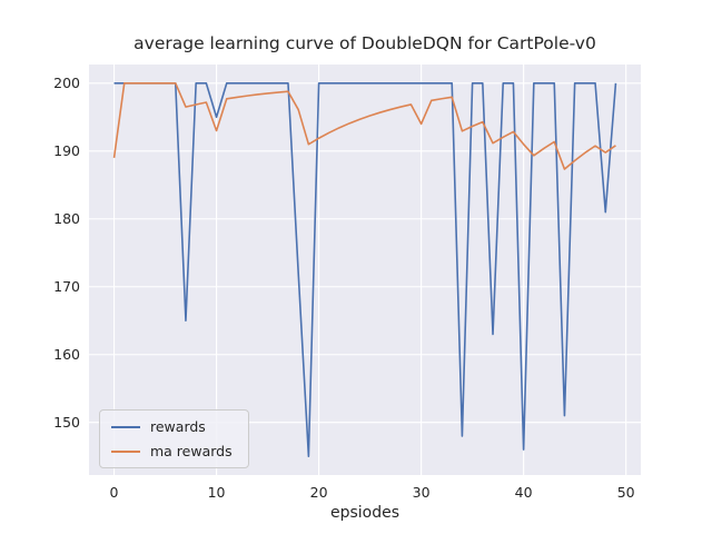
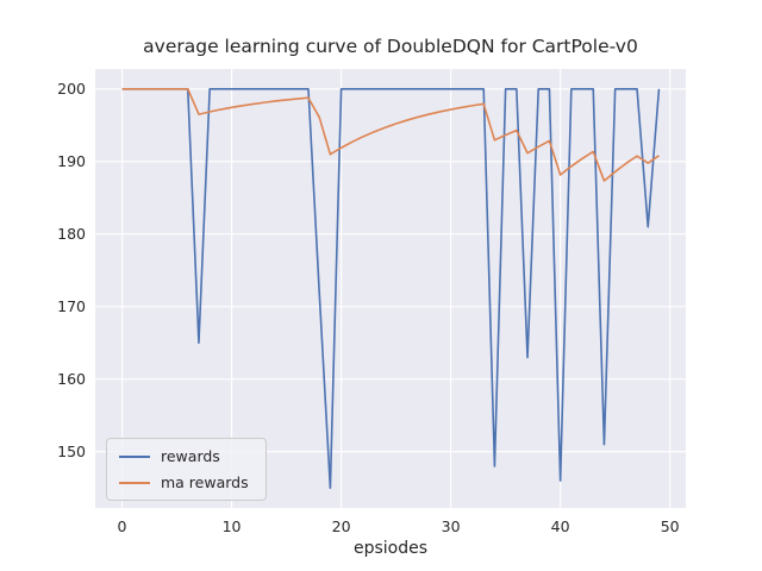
ma rewards/0: 189 -> 200
rewards/10: 195 -> 200
ma rewards/10: 193 -> 197
ma rewards/30: 194 -> 197
ma rewards/40: 191 -> 188
